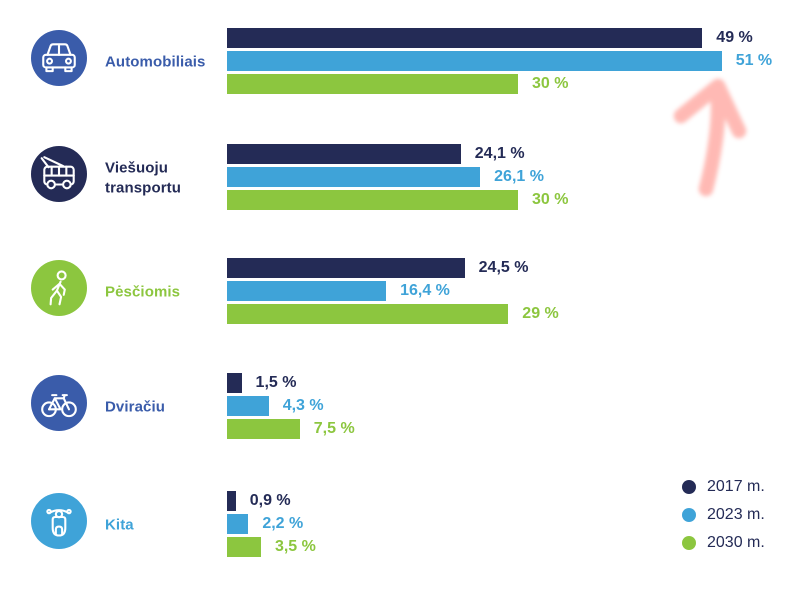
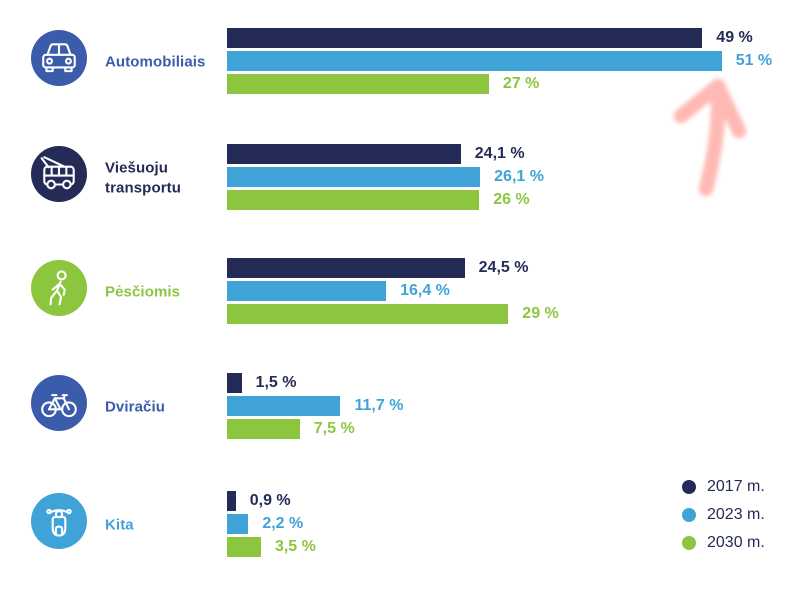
2030 m./Automobiliais: 30 -> 27
2030 m./Viešuoju transportu: 30 -> 26
2023 m./Dviračiu: 4,3 -> 11,7
